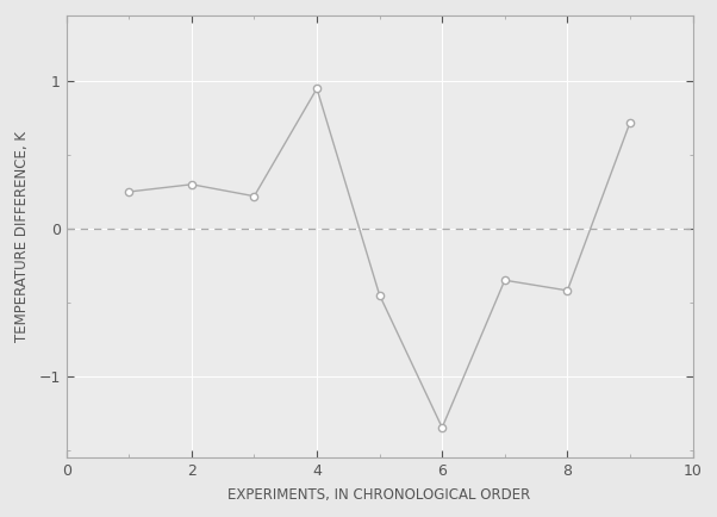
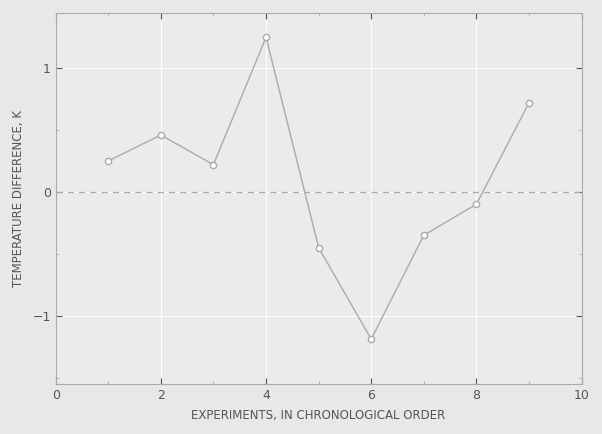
2: 0.30 -> 0.46
4: 0.95 -> 1.25
6: -1.35 -> -1.19
8: -0.42 -> -0.10
